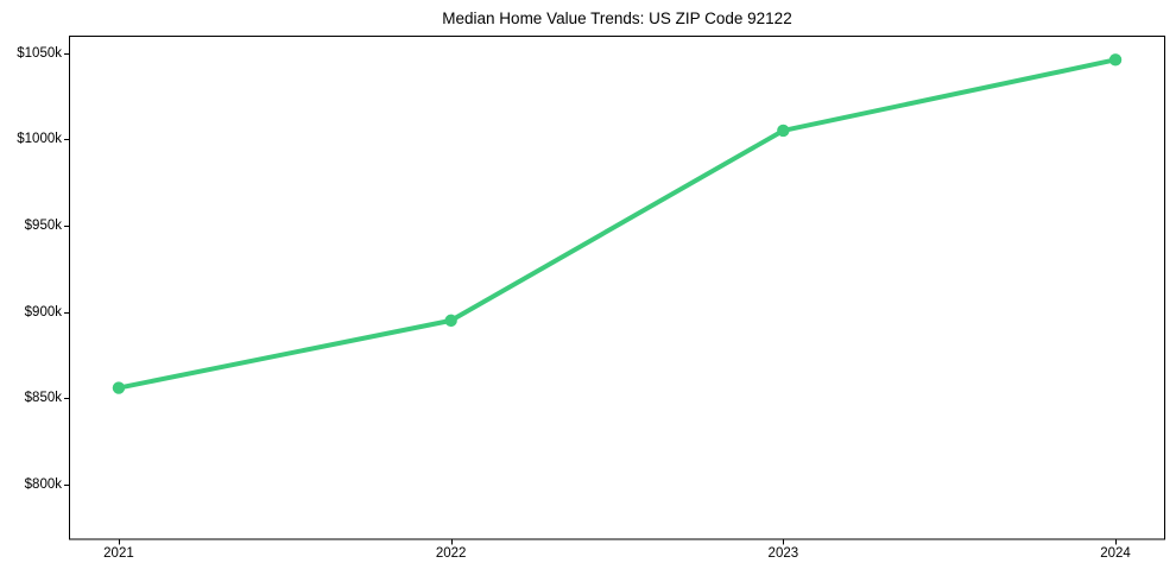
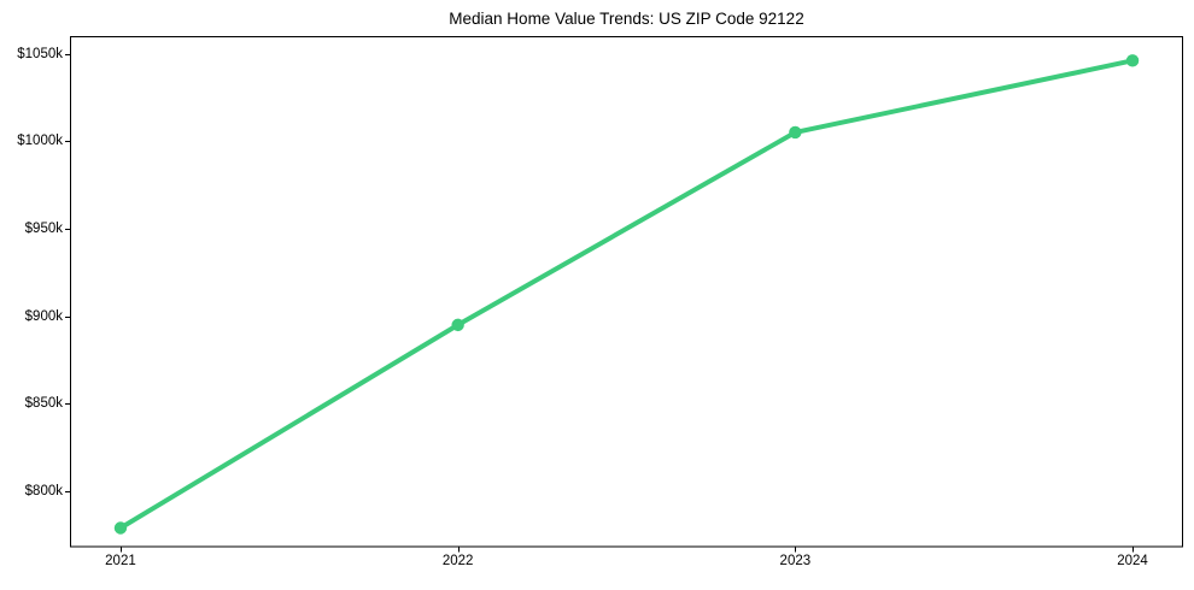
2021: $856k -> $779k
